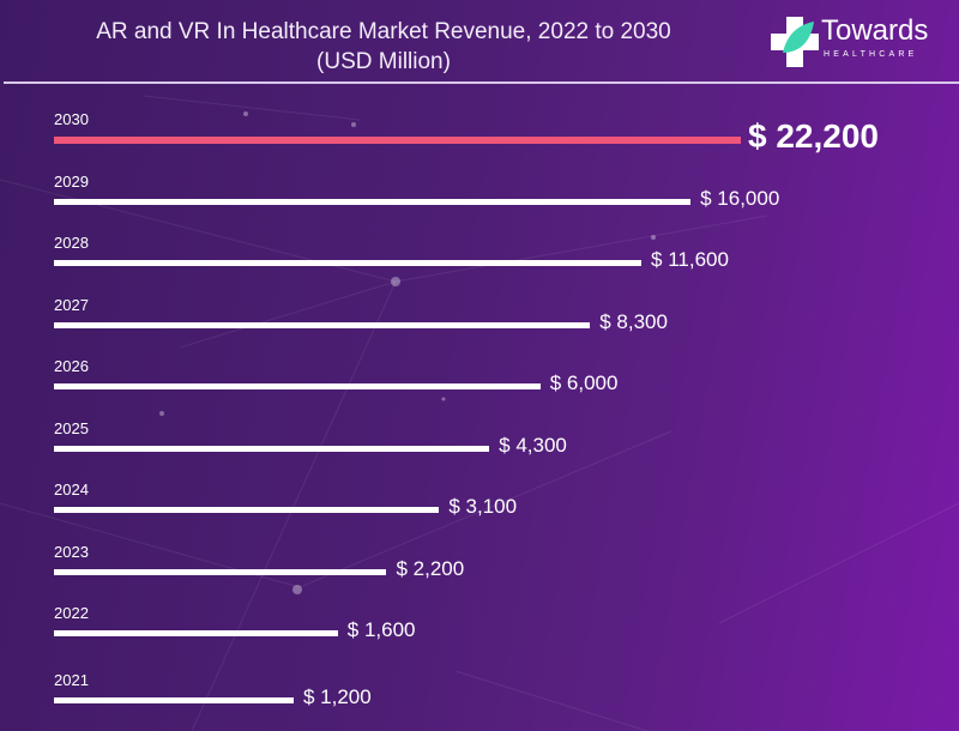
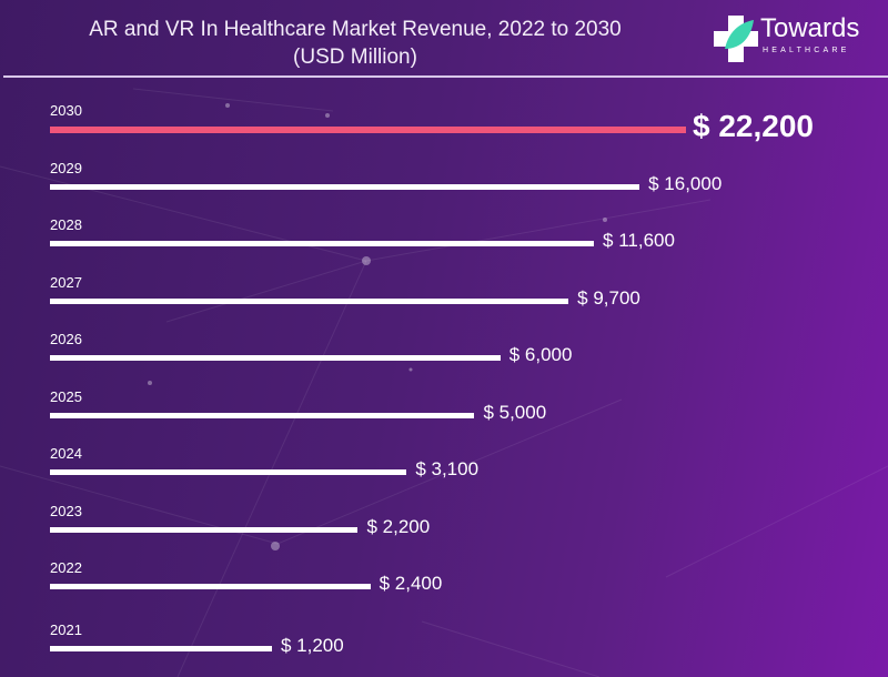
2027: 8,300 -> 9,700
2025: 4,300 -> 5,000
2022: 1,600 -> 2,400
